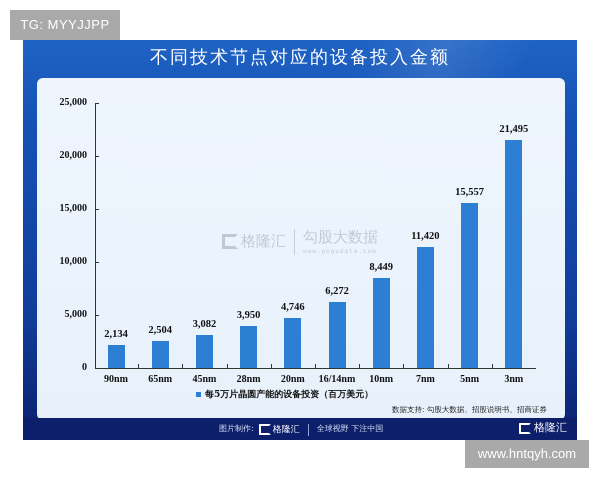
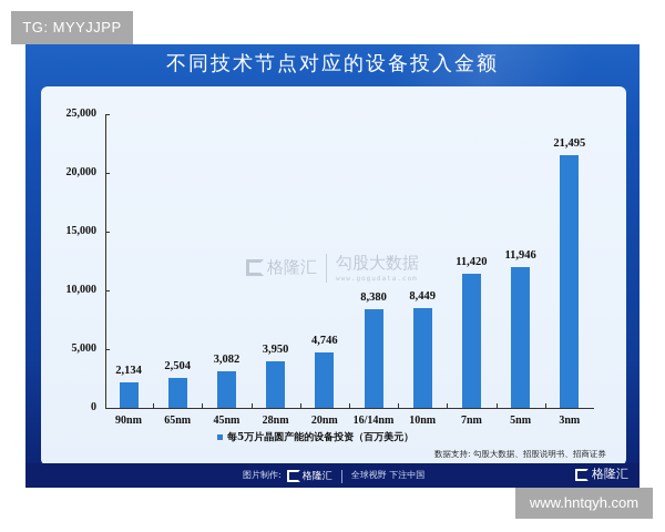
16/14nm: 6,272 -> 8,380
5nm: 15,557 -> 11,946
